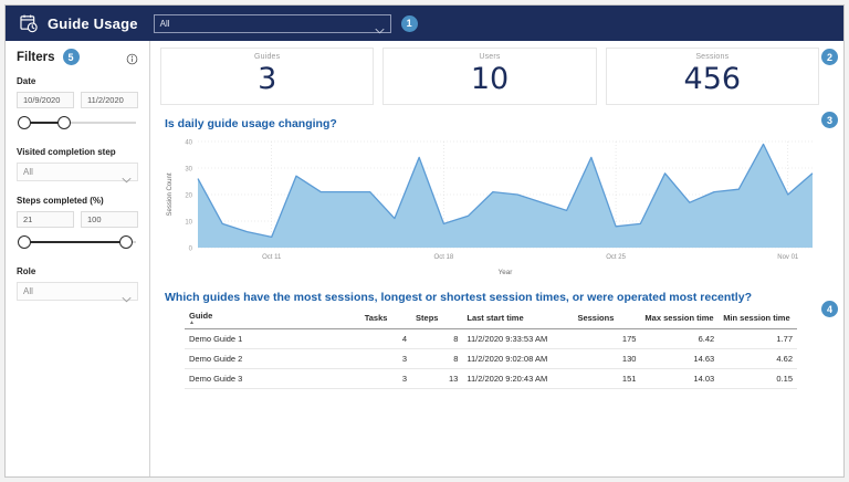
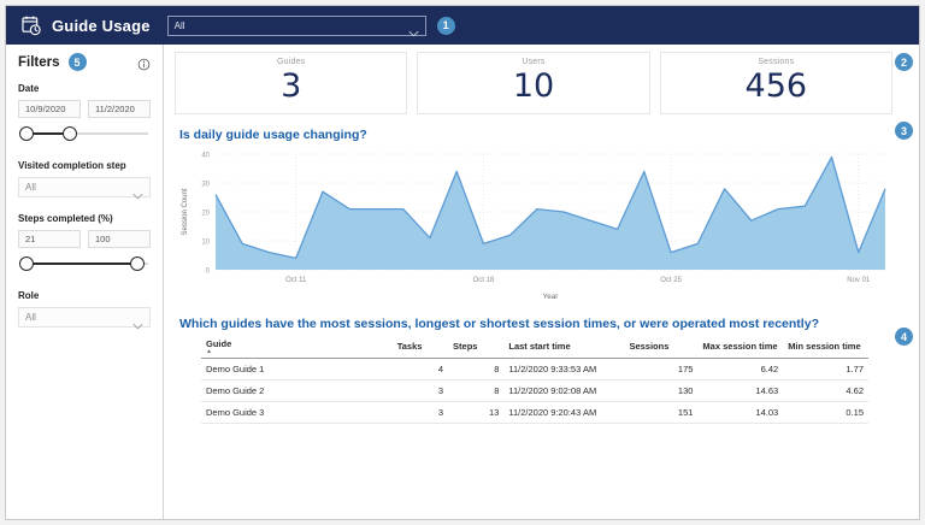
Oct 25: 8 -> 6
Nov 01: 20 -> 6
